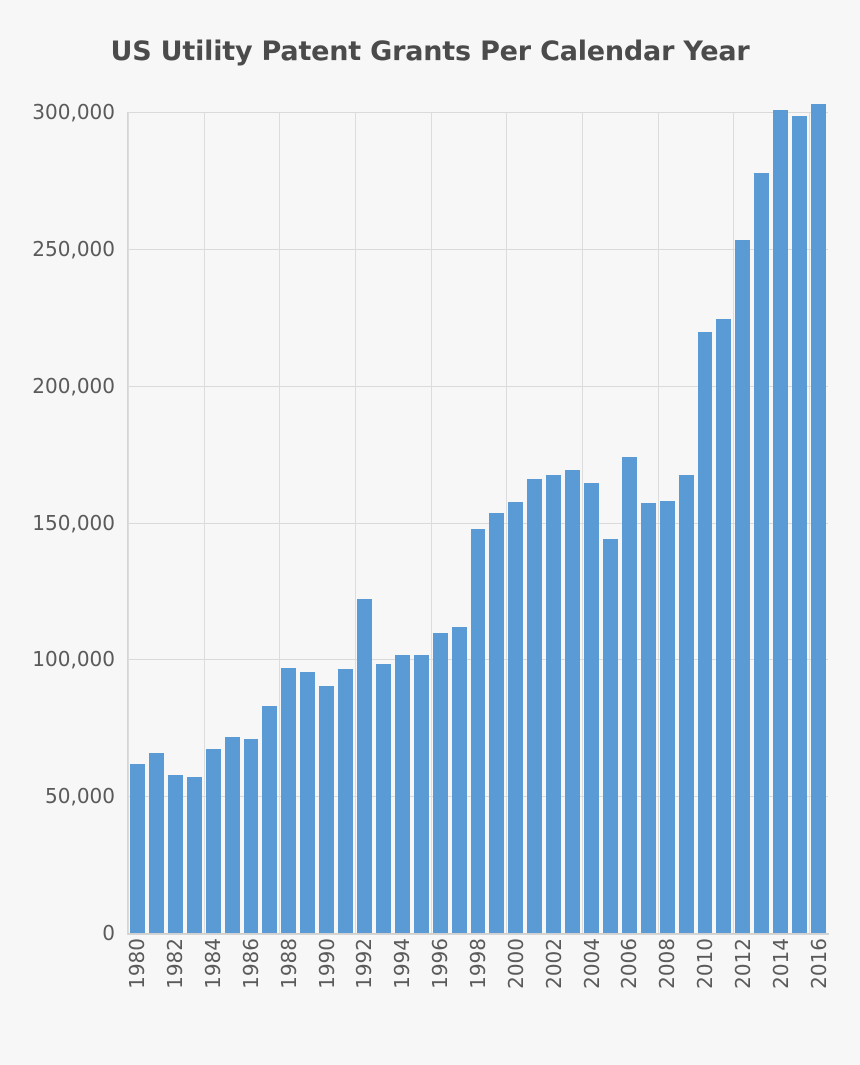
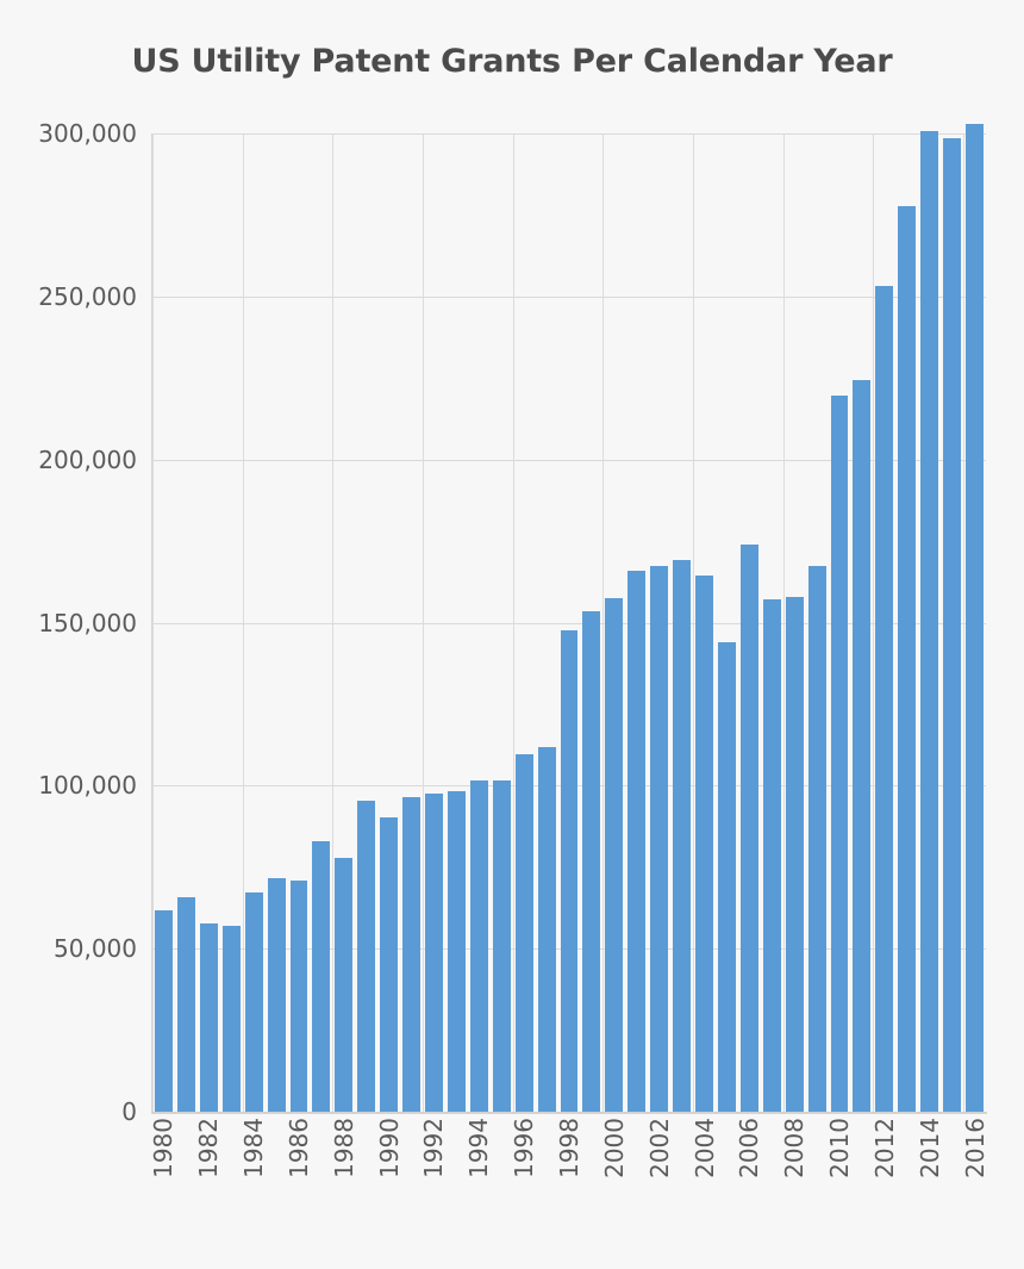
1988: 97000 -> 78000
1992: 122000 -> 97000
